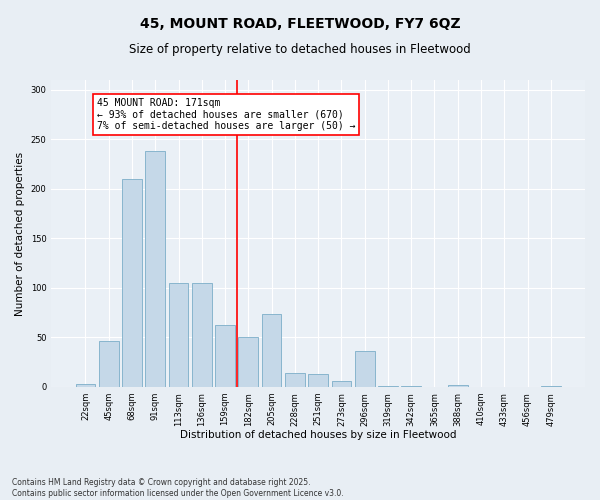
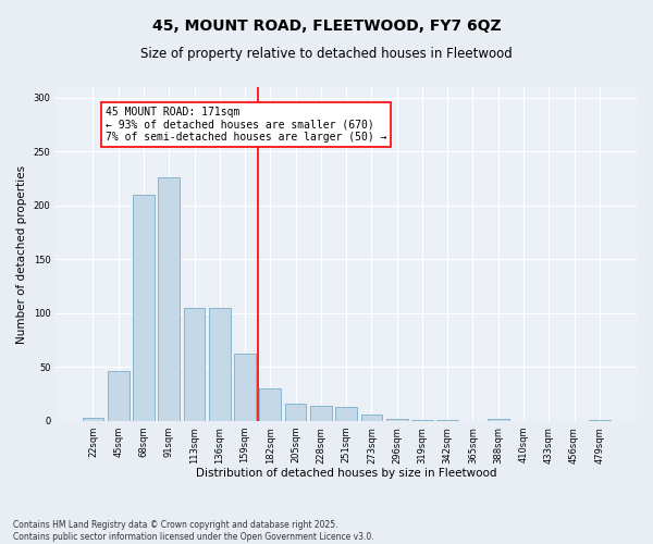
91sqm: 238 -> 226
182sqm: 50 -> 30
205sqm: 74 -> 16
296sqm: 36 -> 2
